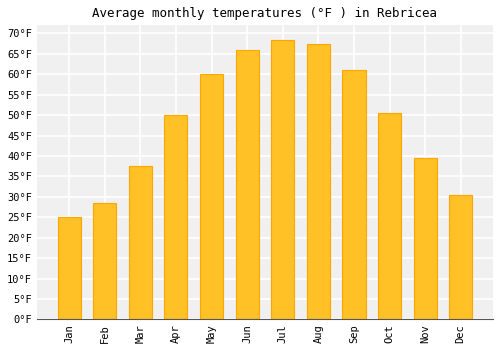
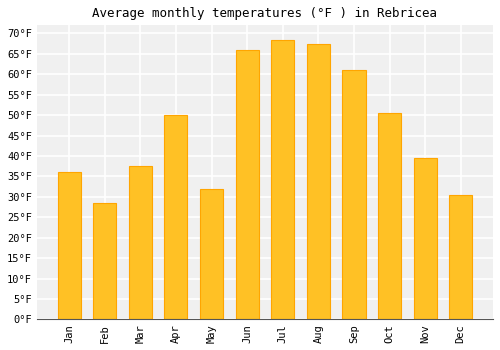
Jan: 25.0°F -> 36.0°F
May: 60.0°F -> 32.0°F
